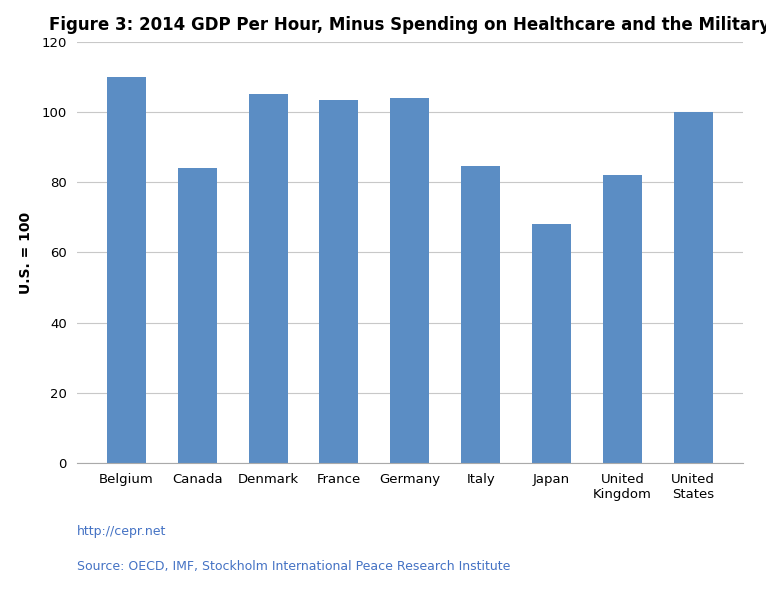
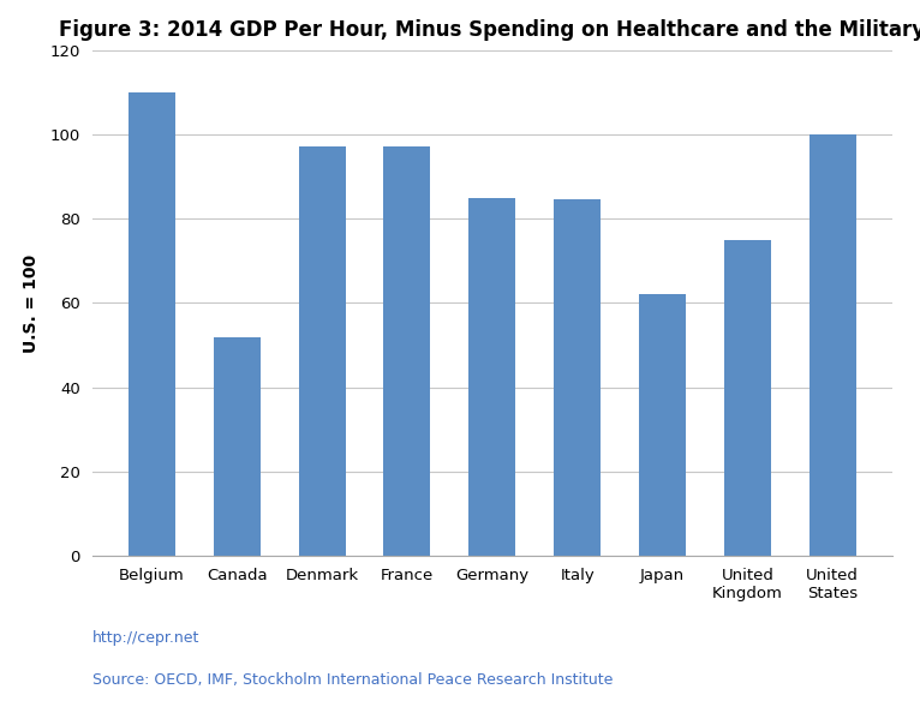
Canada: 84.0 -> 52.0
Denmark: 105.0 -> 97.0
France: 103.5 -> 97.0
Germany: 104.0 -> 85.0
Japan: 68.0 -> 62.0
United Kingdom: 82.0 -> 75.0
